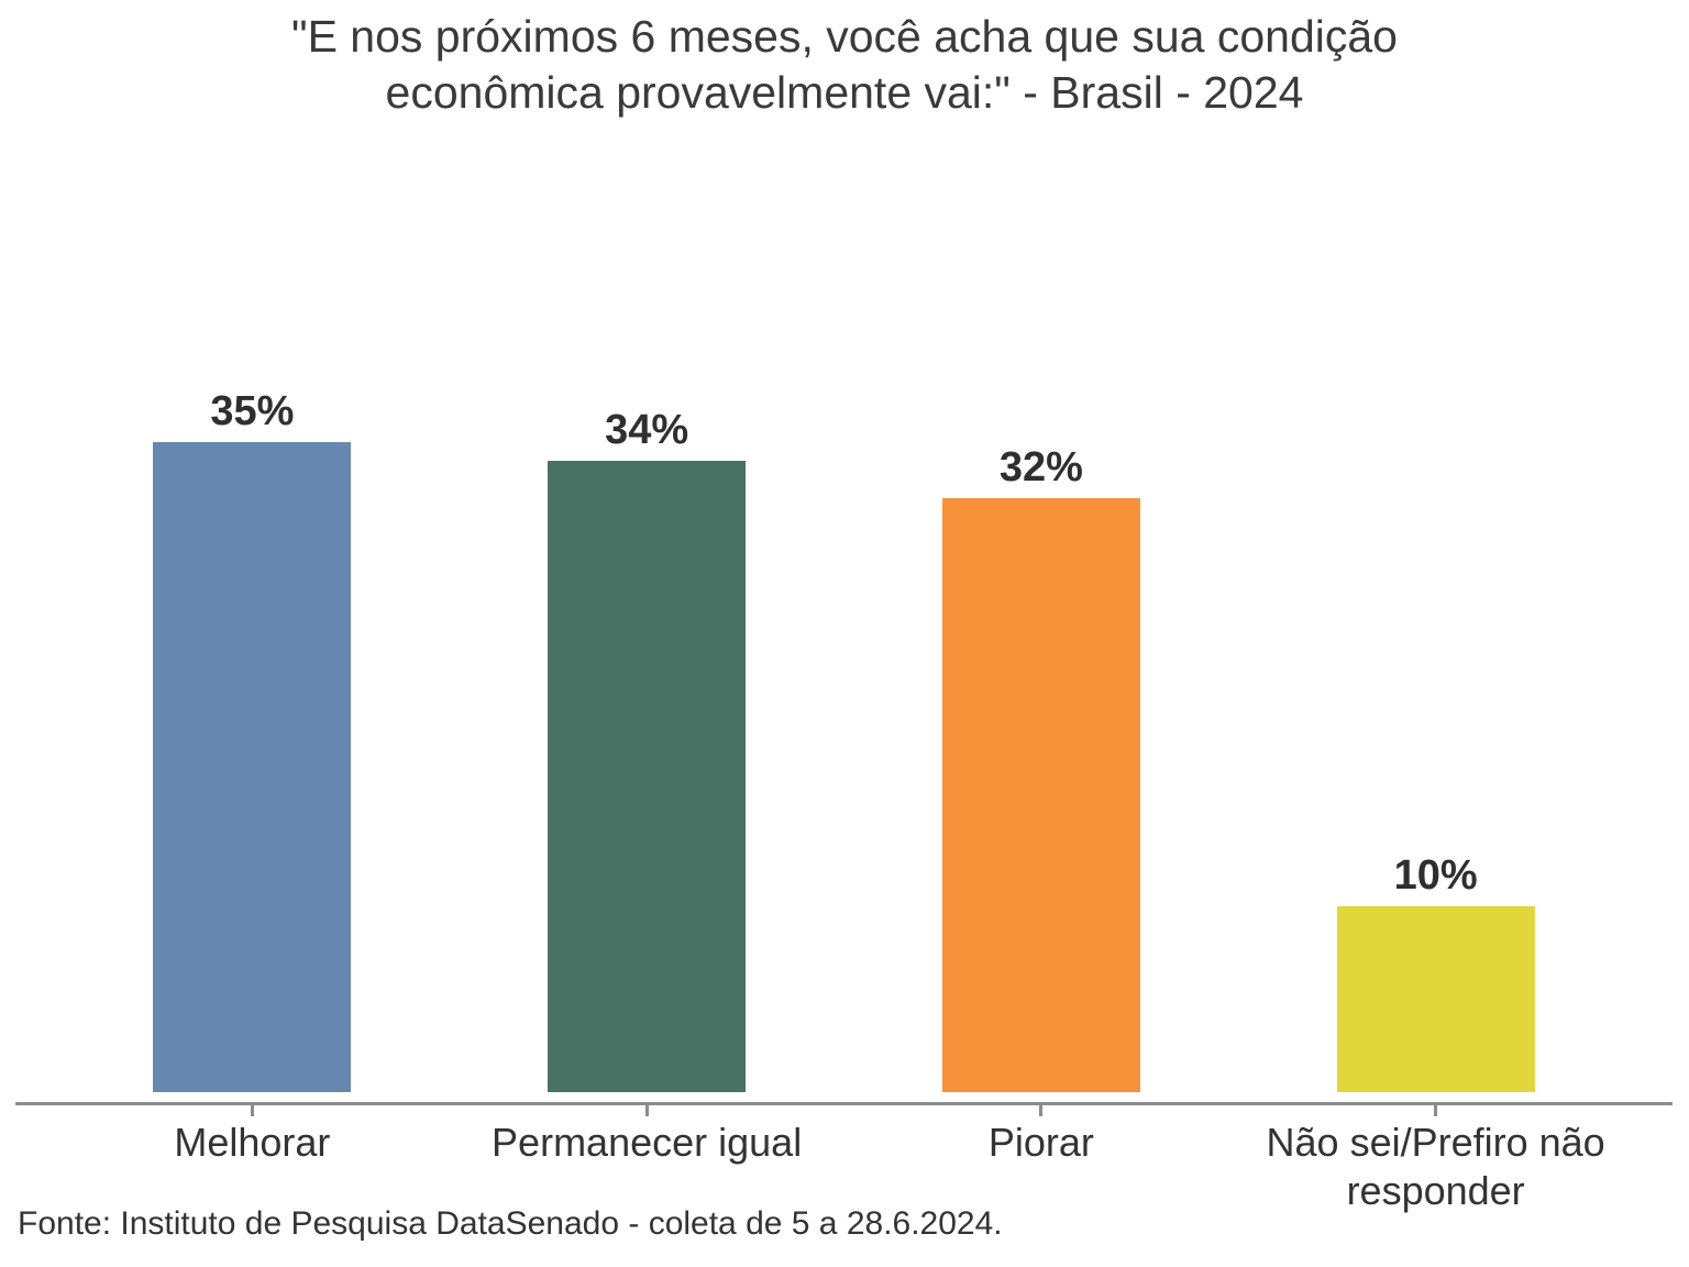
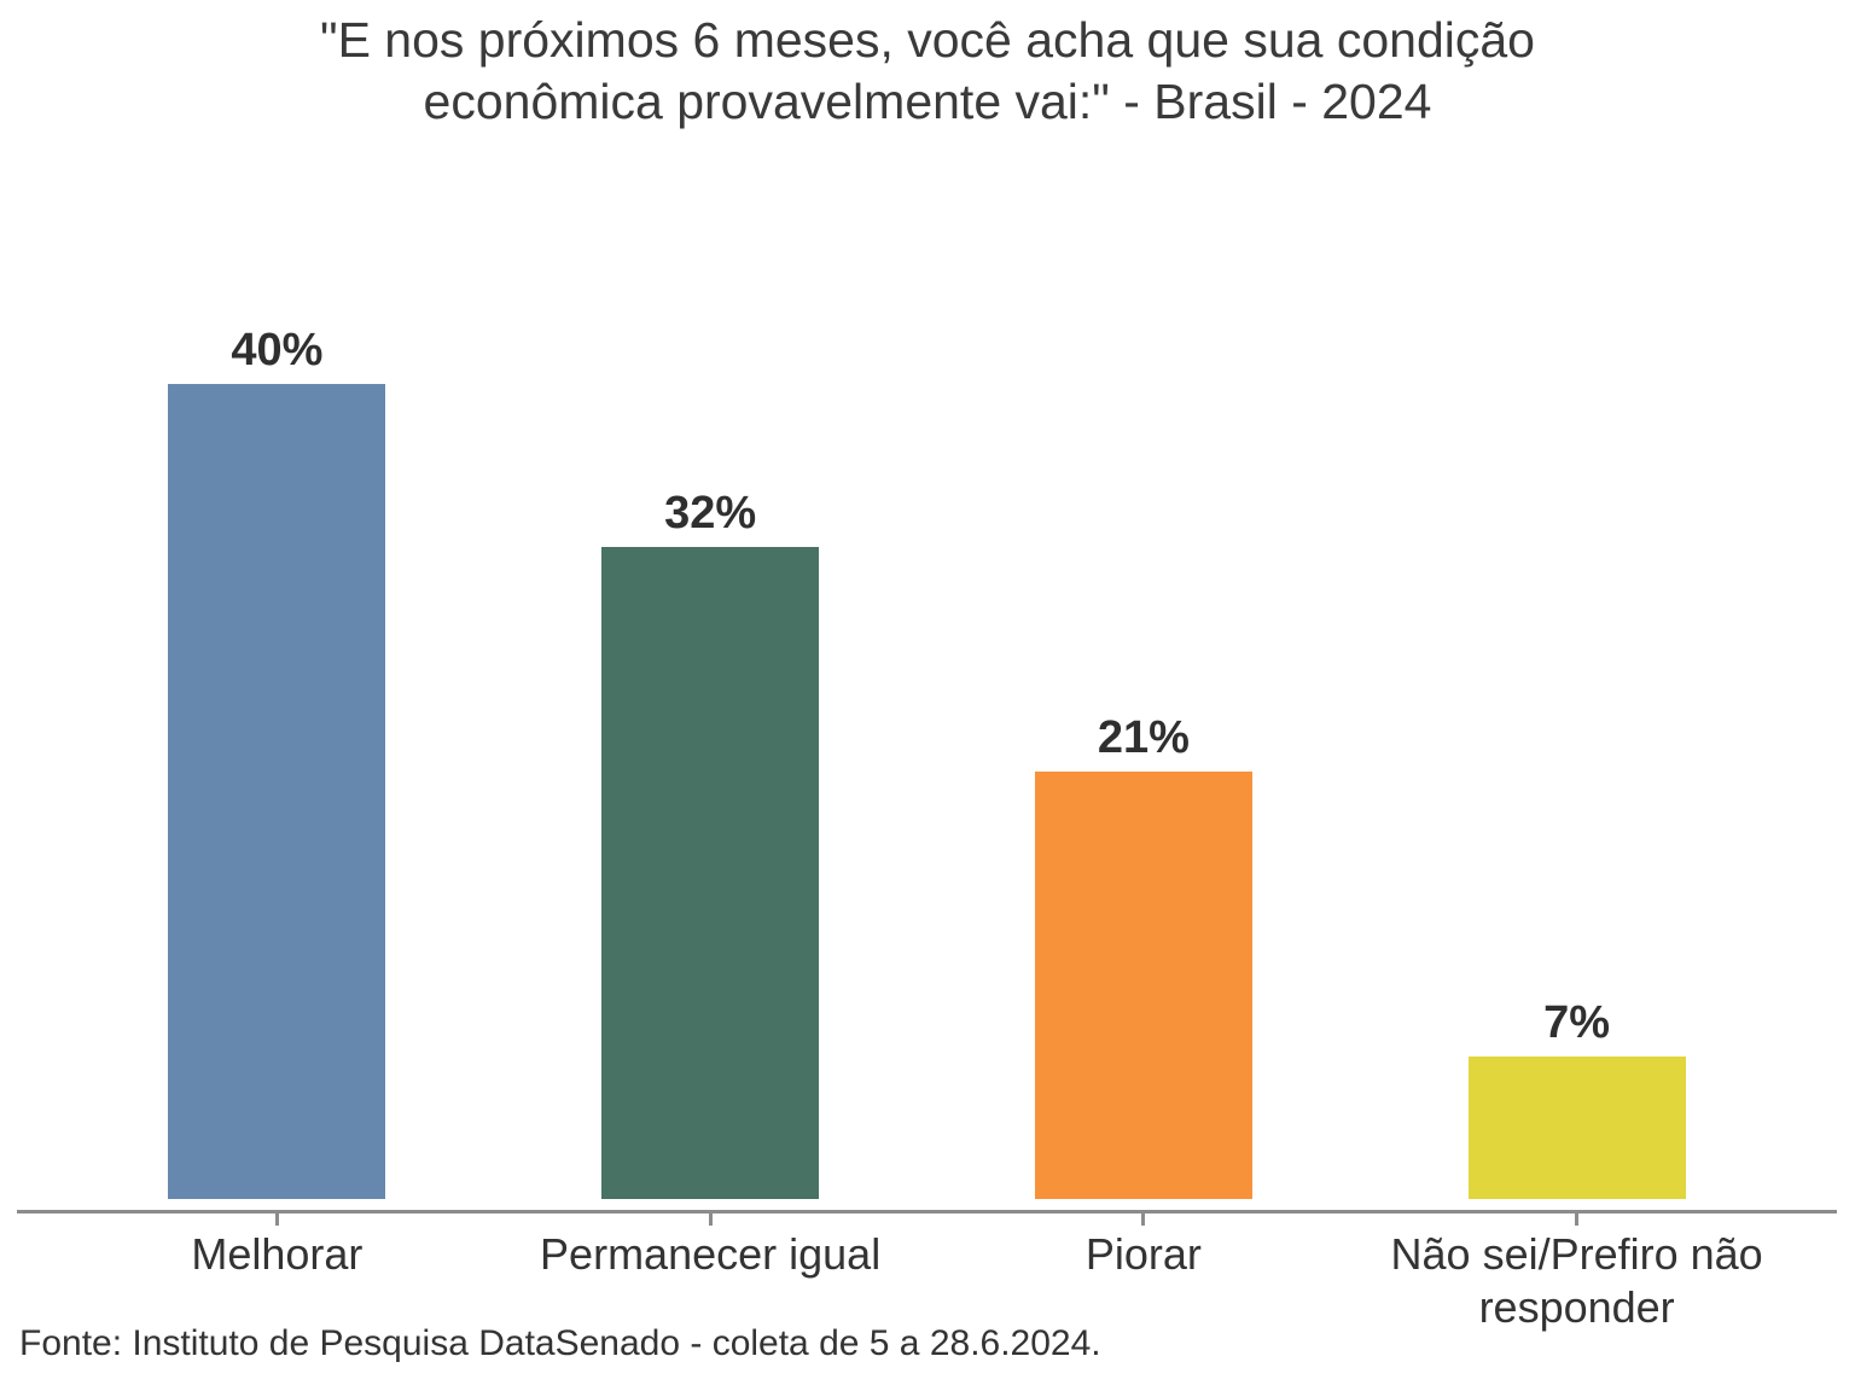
Melhorar: 35% -> 40%
Permanecer igual: 34% -> 32%
Piorar: 32% -> 21%
Não sei/Prefiro não responder: 10% -> 7%
